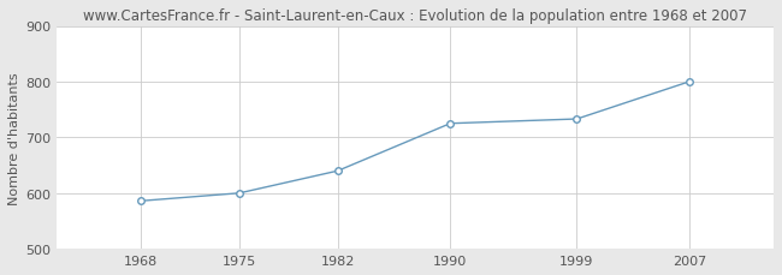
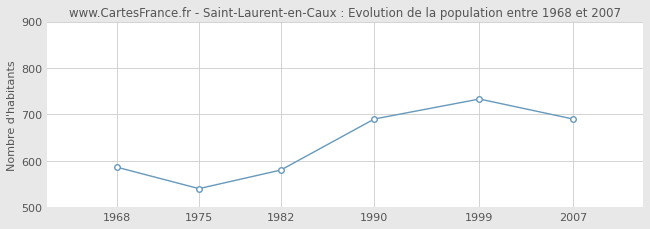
1975: 600 -> 540
1982: 640 -> 580
1990: 725 -> 690
2007: 800 -> 690
